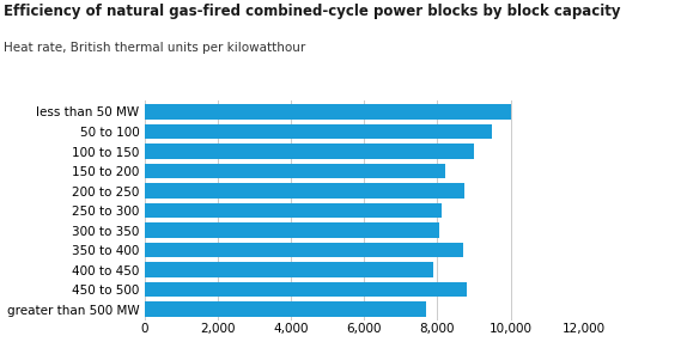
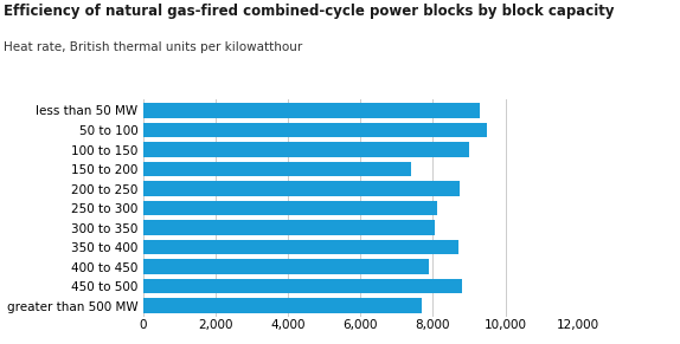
less than 50 MW: 10,000 -> 9,300
150 to 200: 8,200 -> 7,400
